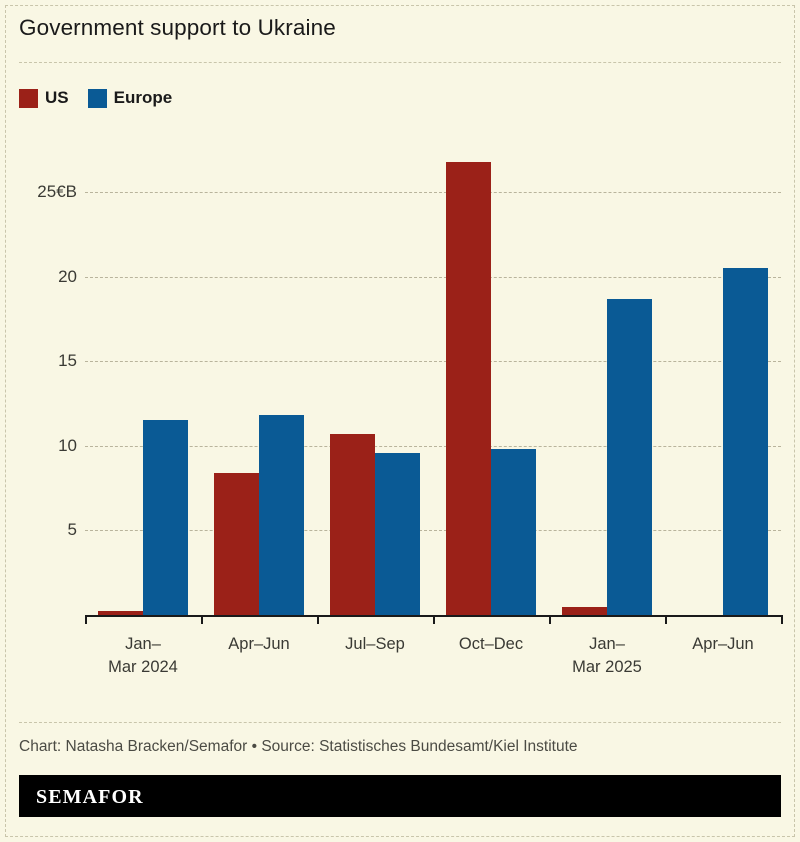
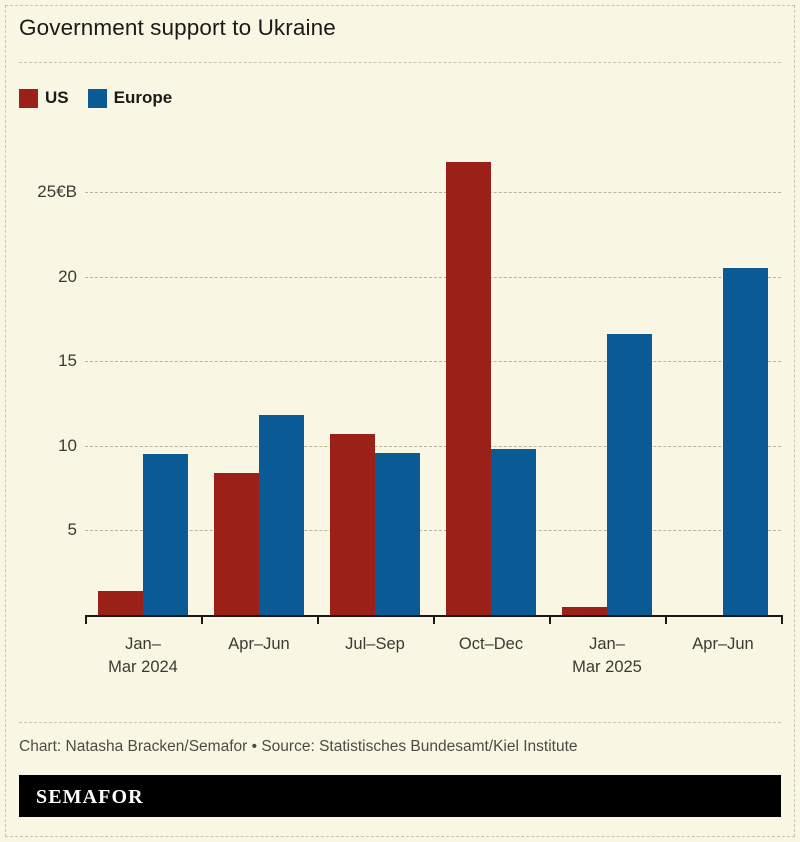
US/Jan–Mar 2024: 0.2 -> 1.4
Europe/Jan–Mar 2024: 11.5 -> 9.5
Europe/Jan–Mar 2025: 18.7 -> 16.6
